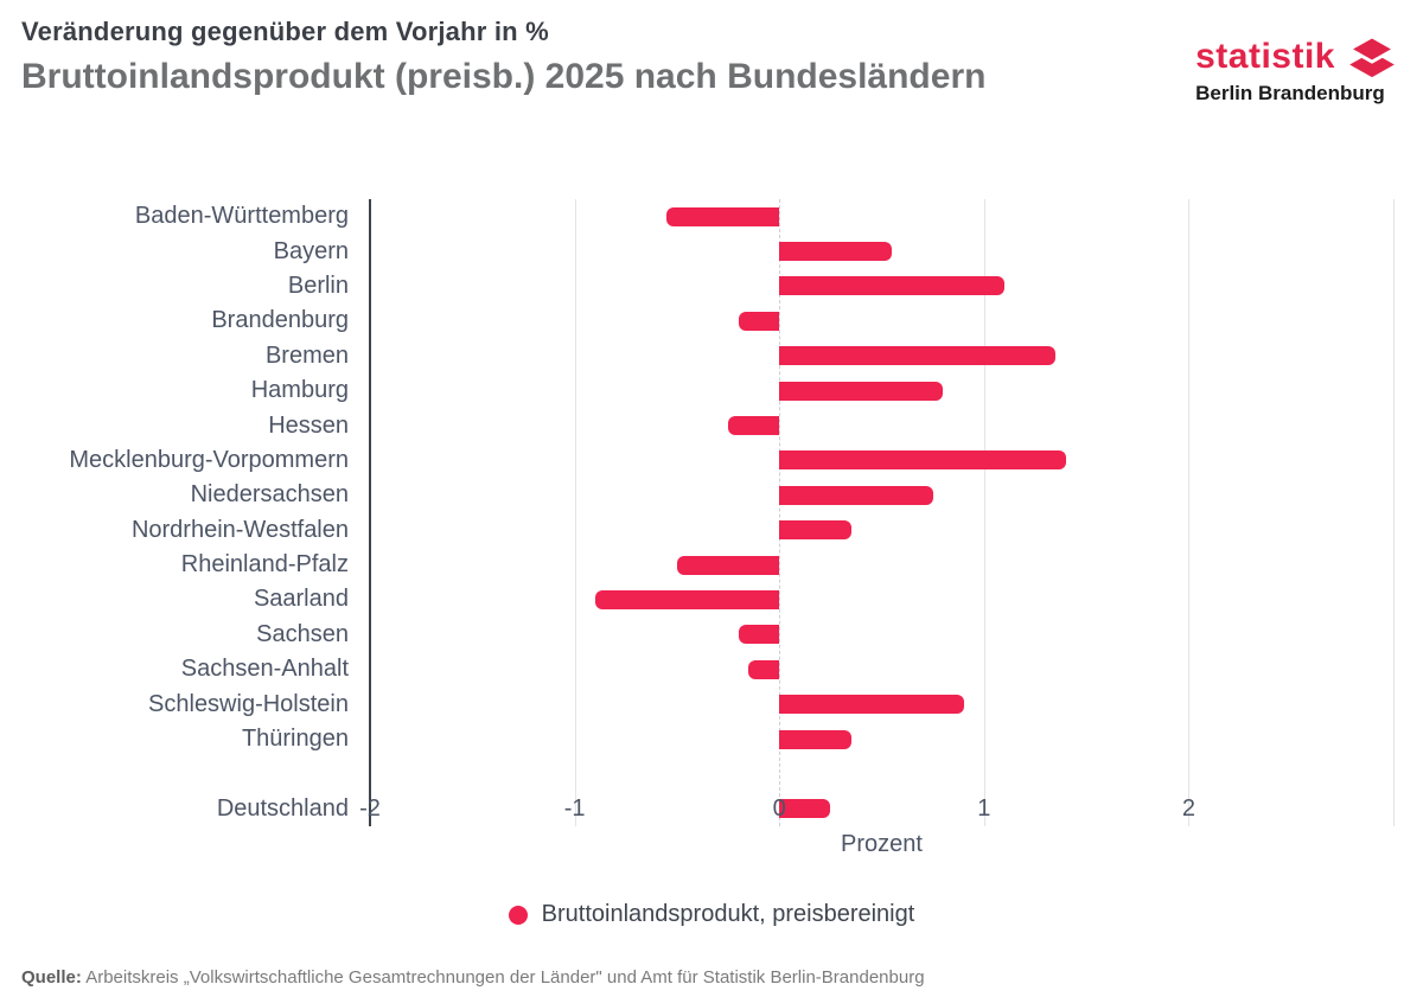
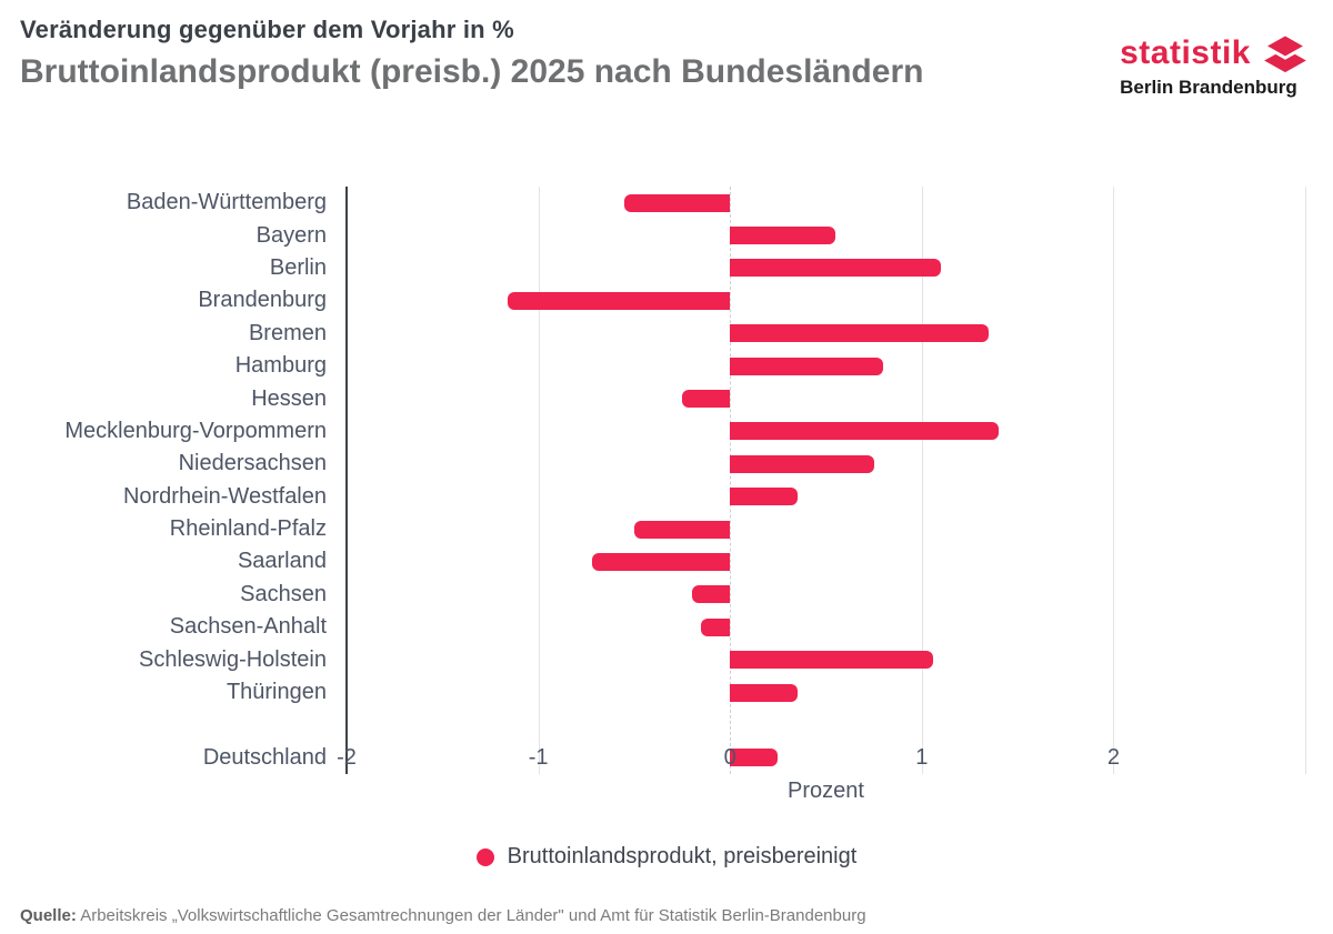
Brandenburg: -0.20 -> -1.16
Saarland: -0.90 -> -0.72
Schleswig-Holstein: 0.90 -> 1.06
